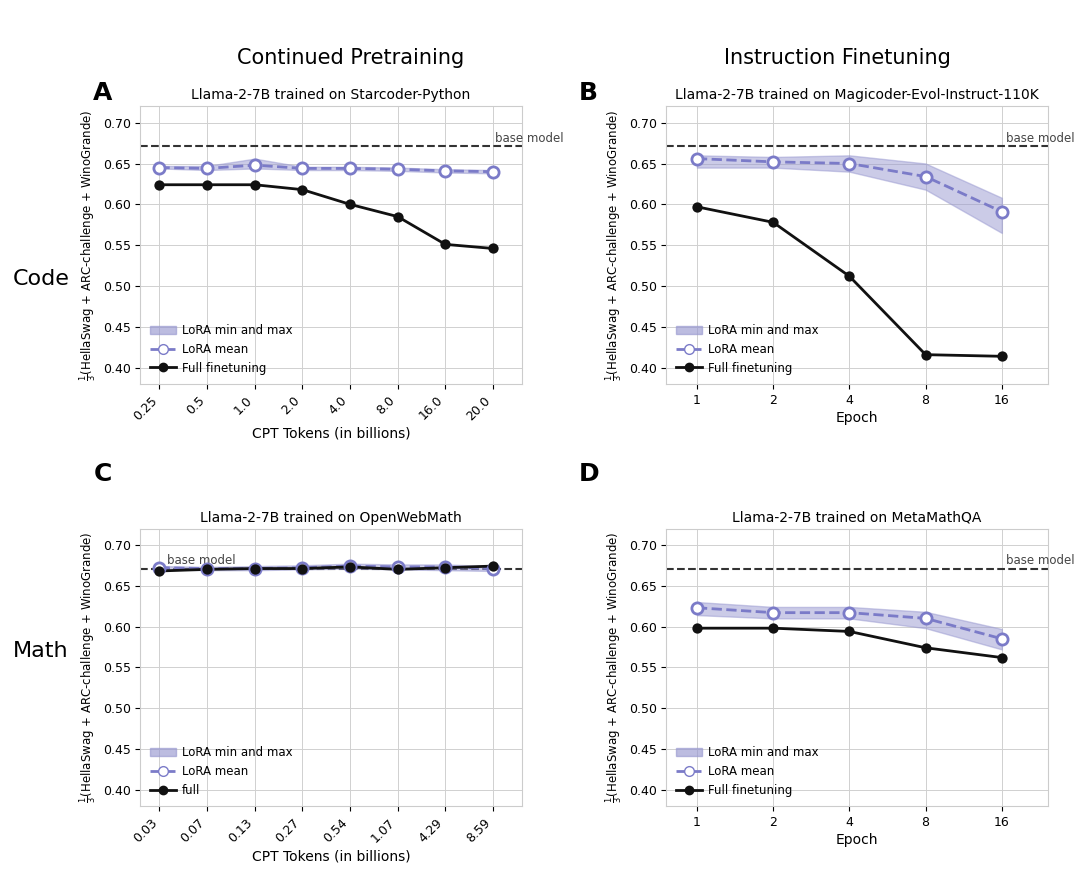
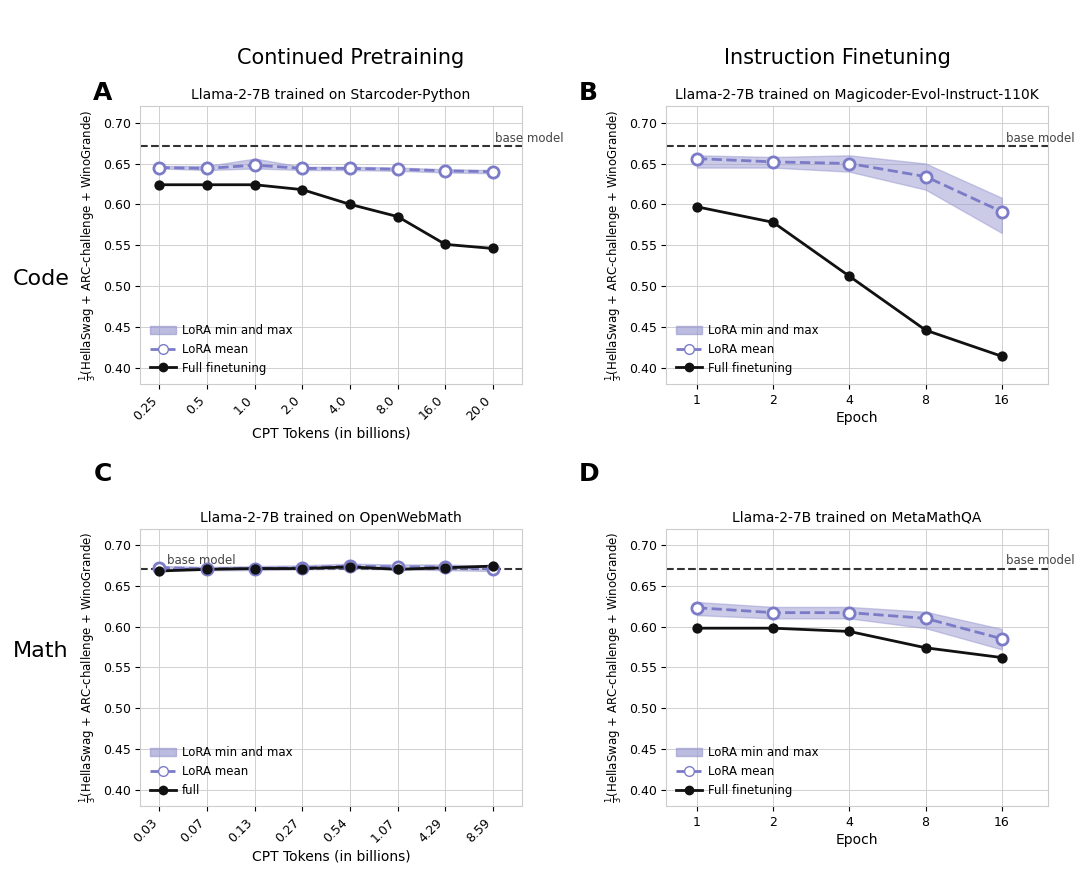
Llama-2-7B trained on Magicoder-Evol-Instruct-110K/Full finetuning/8: 0.416 -> 0.446
